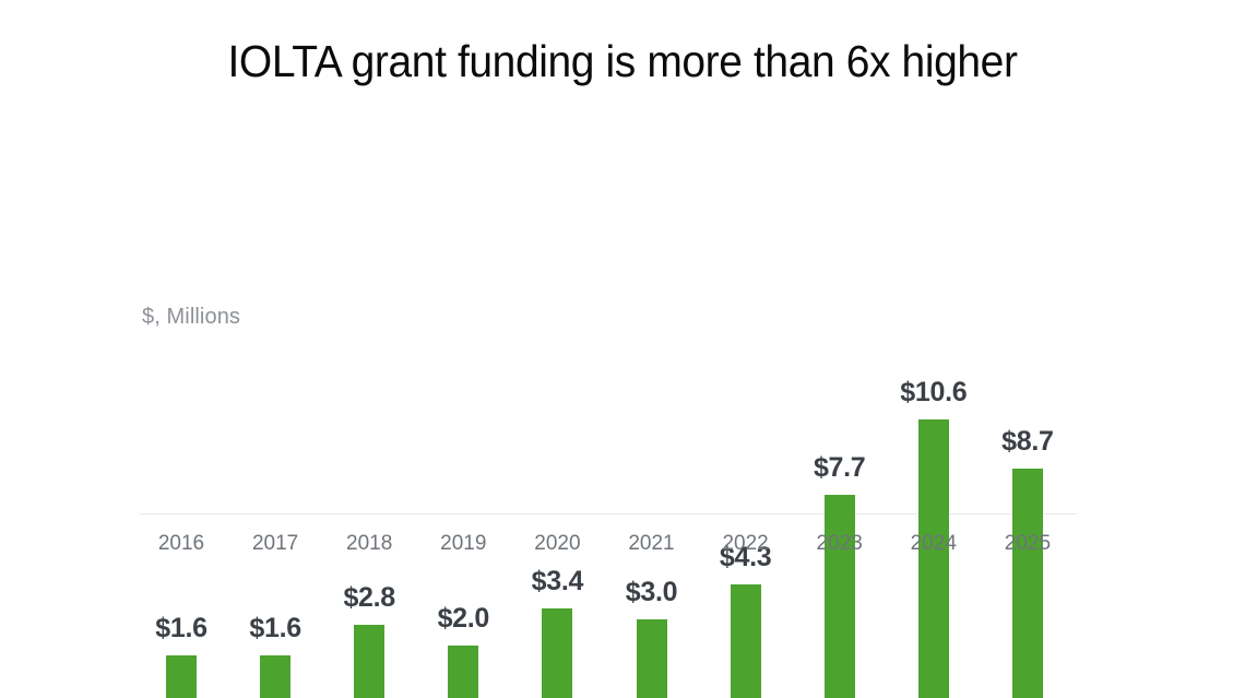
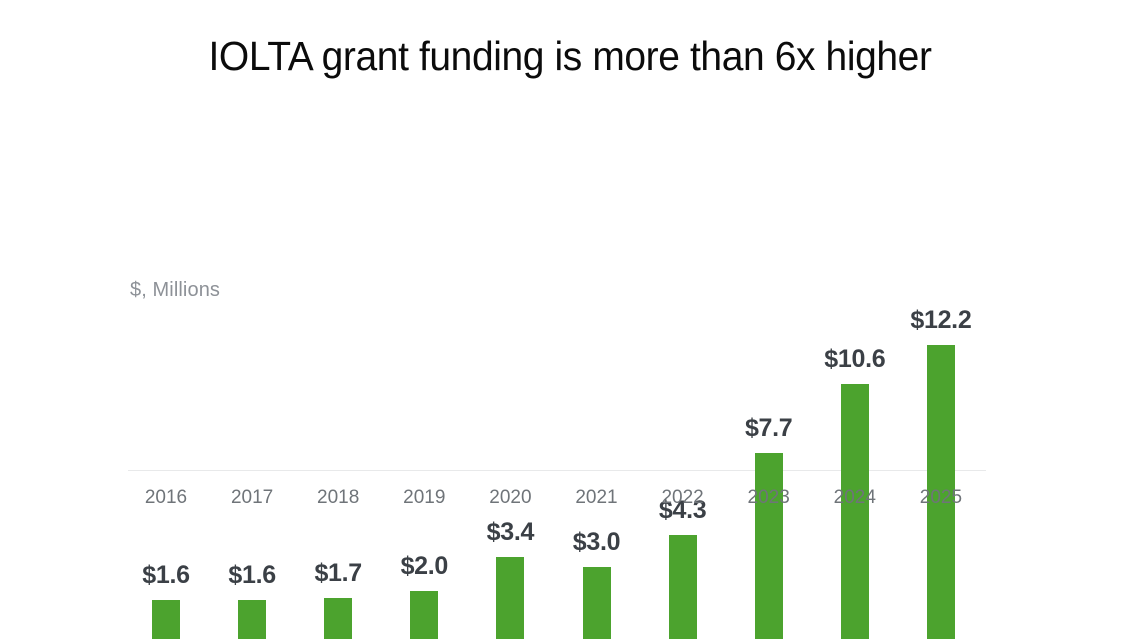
2018: $2.8 -> $1.7
2025: $8.7 -> $12.2
